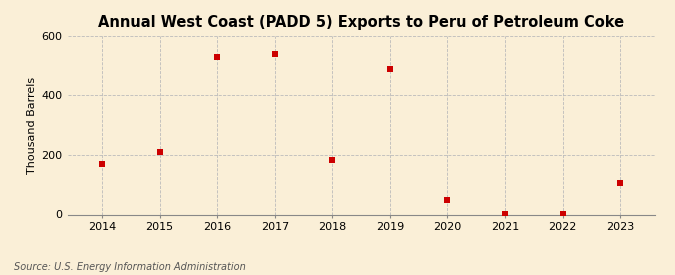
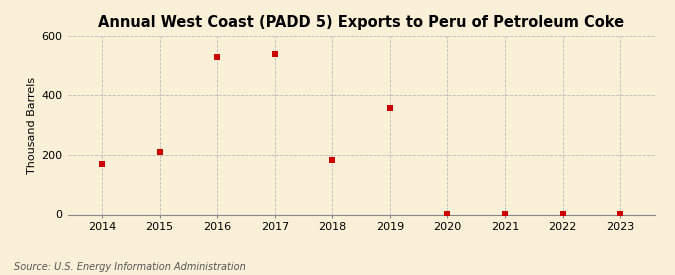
2019: 490 -> 358
2020: 50 -> 2
2023: 105 -> 2
